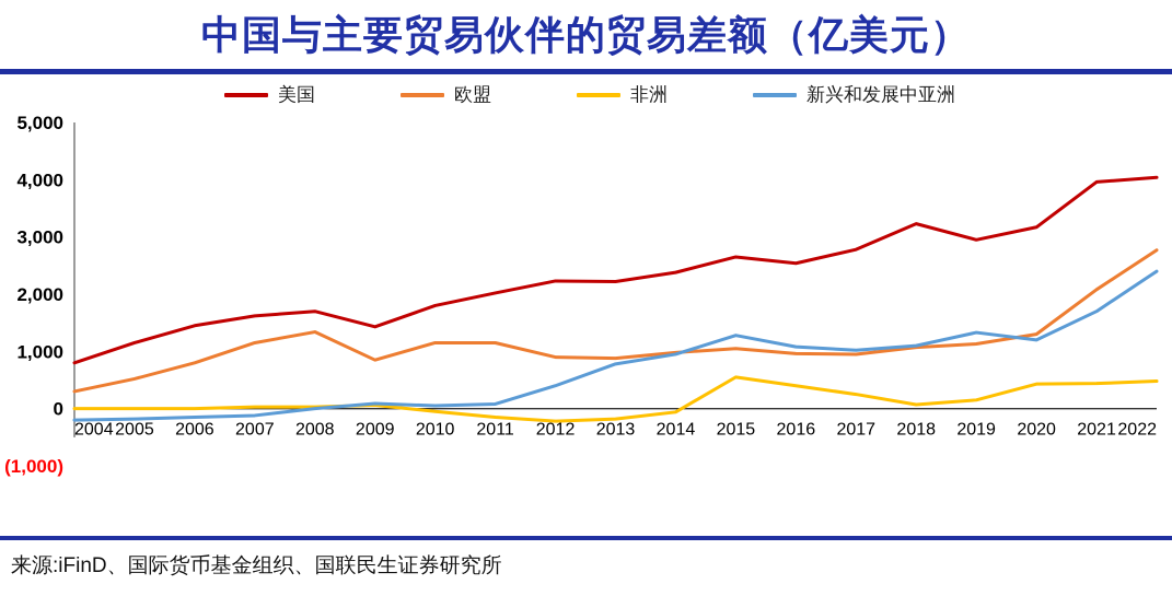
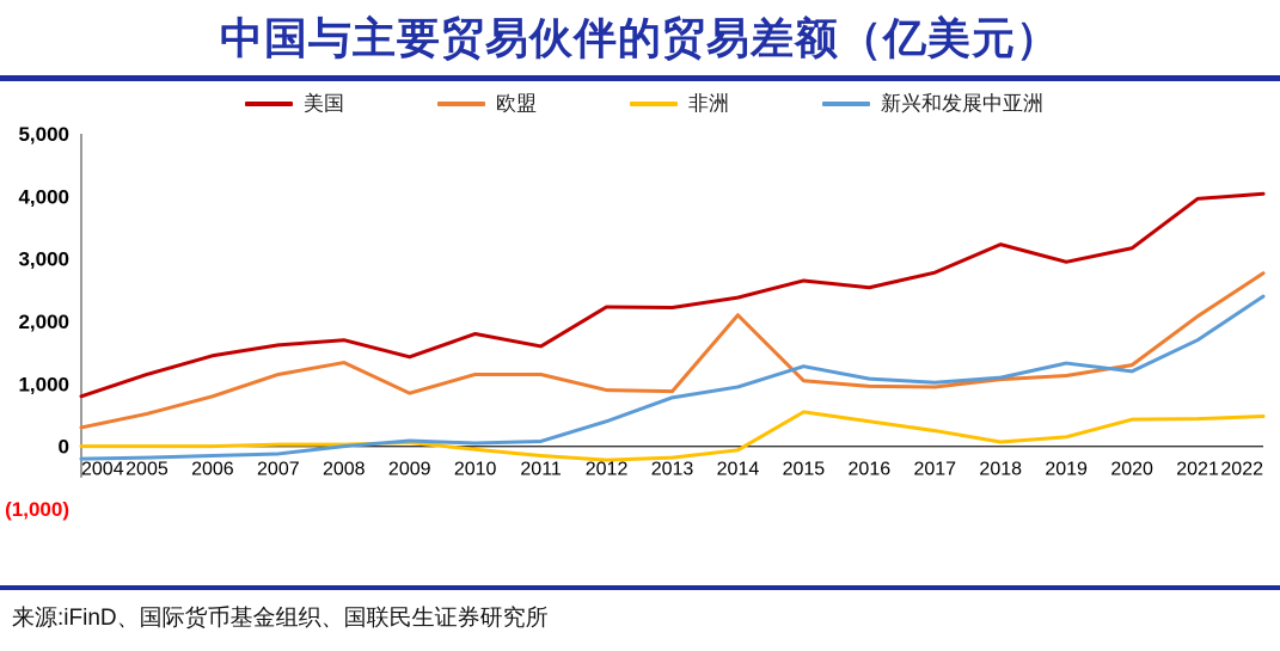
美国/2011: 2000 -> 1600
欧盟/2014: 1000 -> 2100
